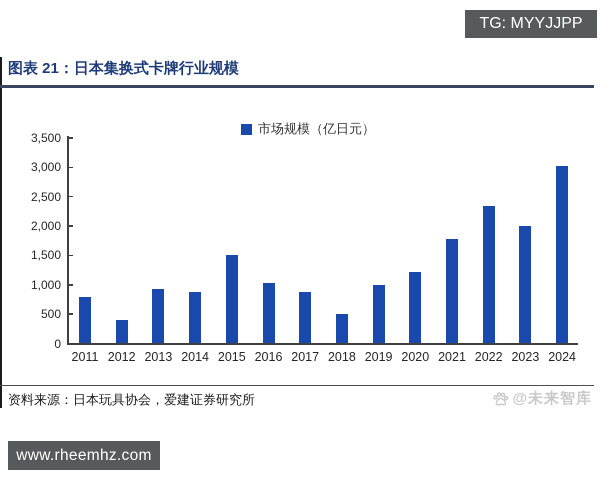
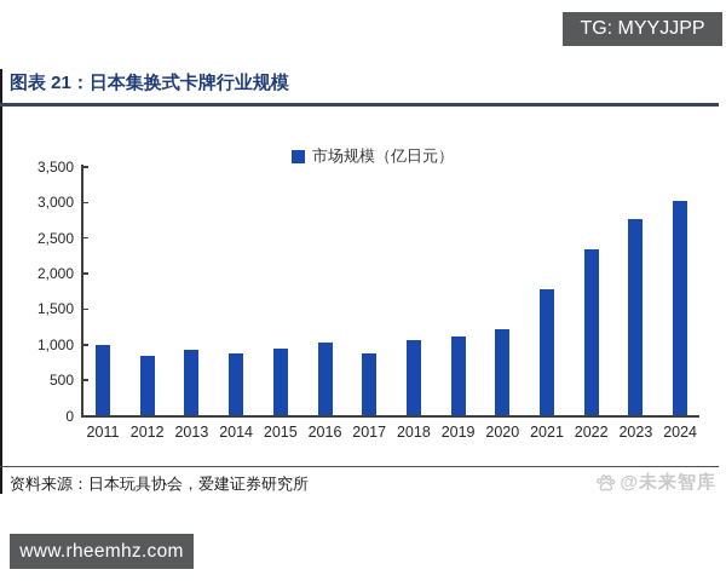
2011: 800 -> 1000
2012: 400 -> 800
2015: 1500 -> 1000
2018: 500 -> 1100
2019: 1000 -> 1100
2023: 2000 -> 2800
